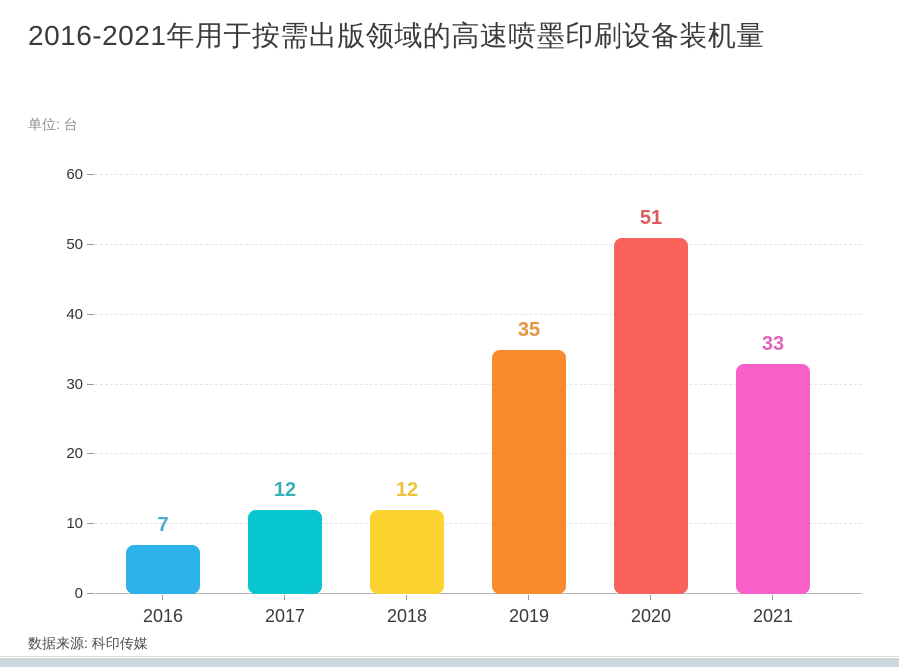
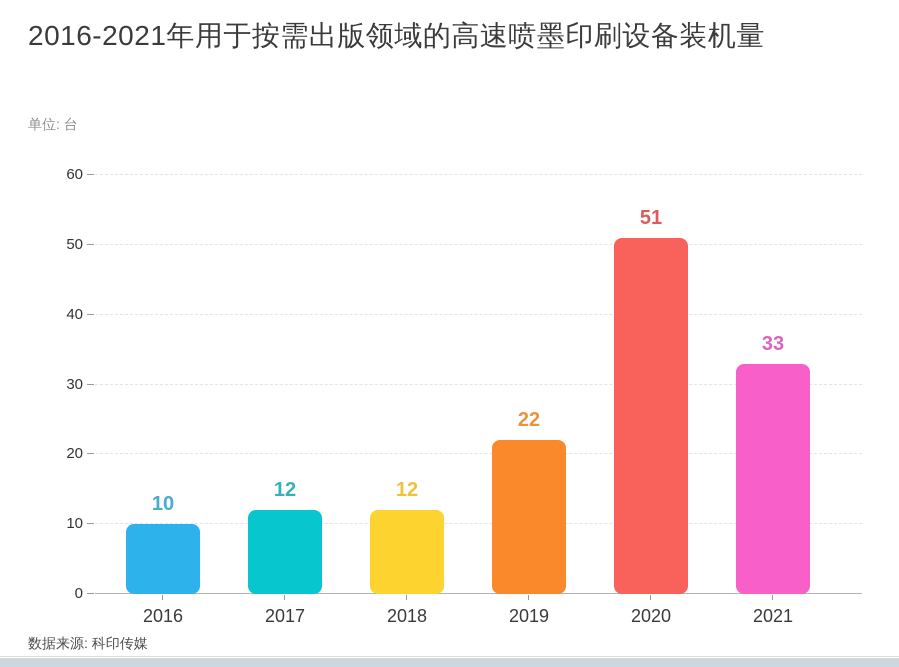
2016: 7 -> 10
2019: 35 -> 22
